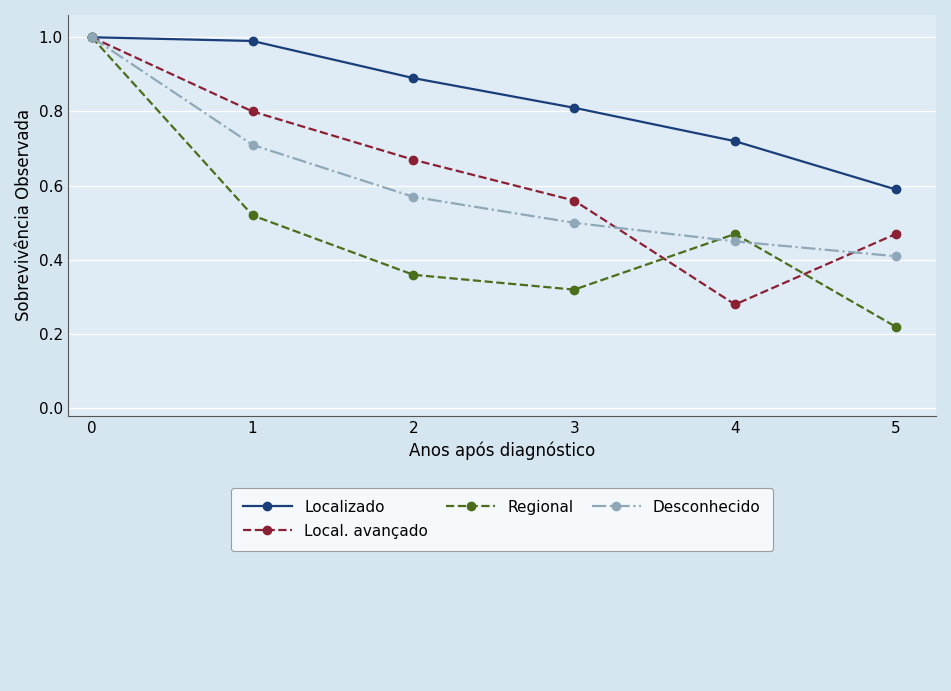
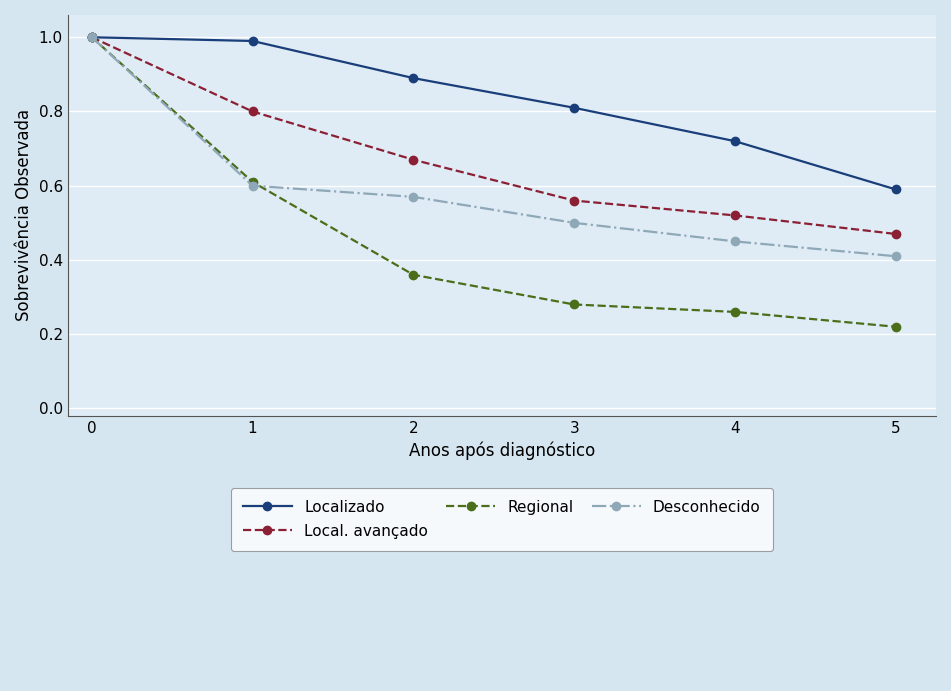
Regional/1: 0.52 -> 0.61
Desconhecido/1: 0.71 -> 0.60
Regional/3: 0.32 -> 0.28
Local. avançado/4: 0.28 -> 0.52
Regional/4: 0.47 -> 0.26
